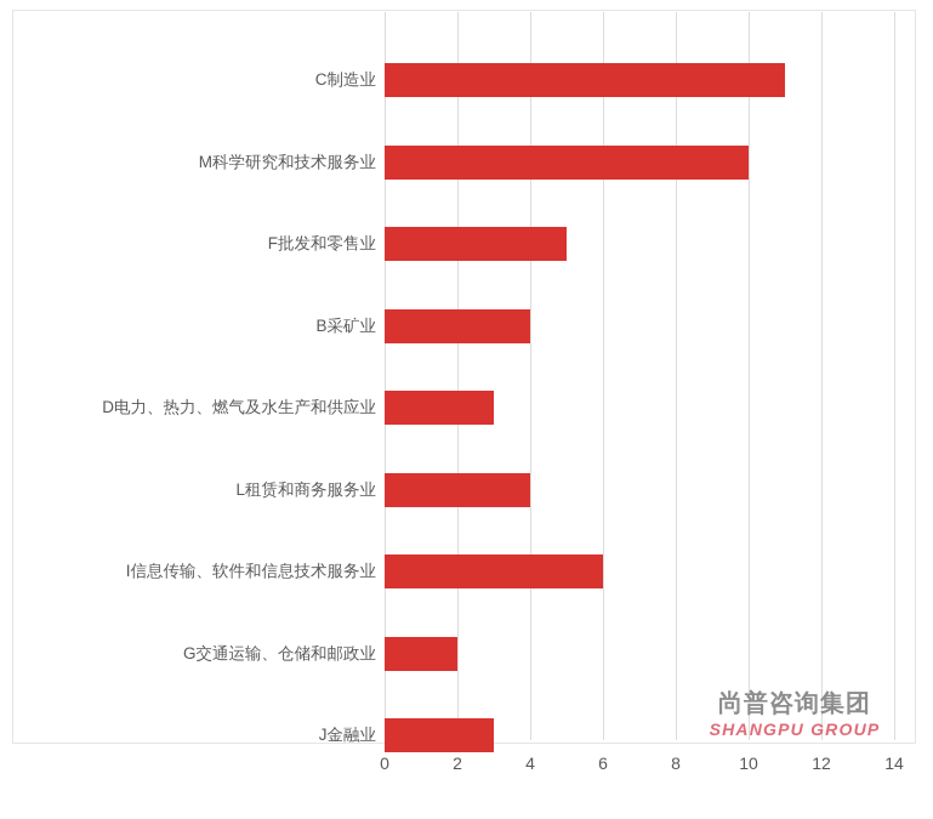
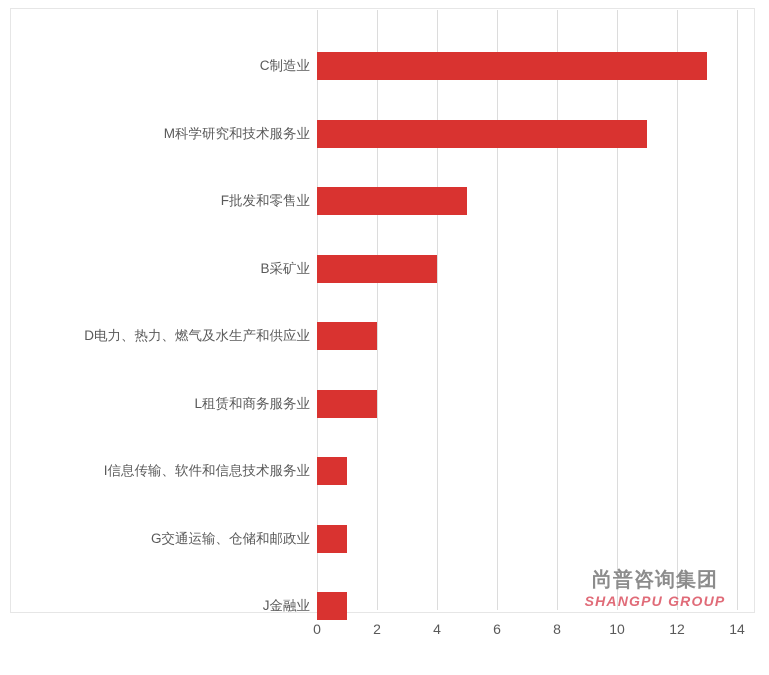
C制造业: 11 -> 13
M科学研究和技术服务业: 10 -> 11
D电力、热力、燃气及水生产和供应业: 3 -> 2
L租赁和商务服务业: 4 -> 2
I信息传输、软件和信息技术服务业: 6 -> 1
G交通运输、仓储和邮政业: 2 -> 1
J金融业: 3 -> 1
